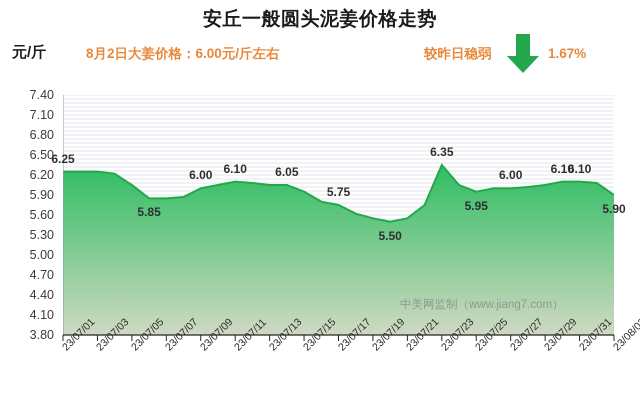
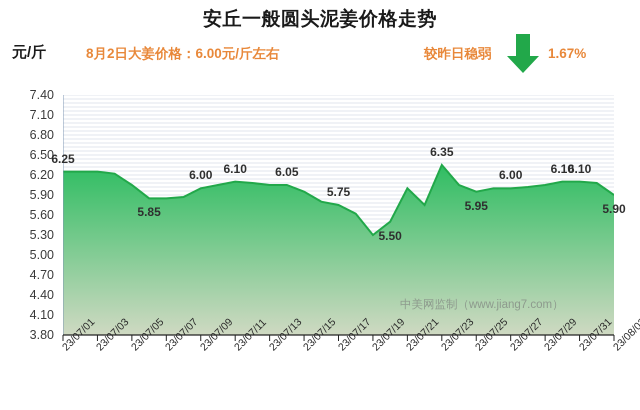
23/07/19: 5.5 -> 5.3
23/07/21: 5.5 -> 6.0
